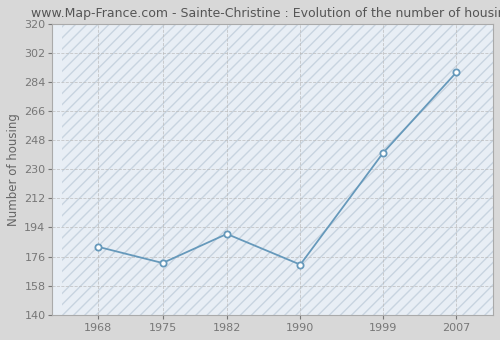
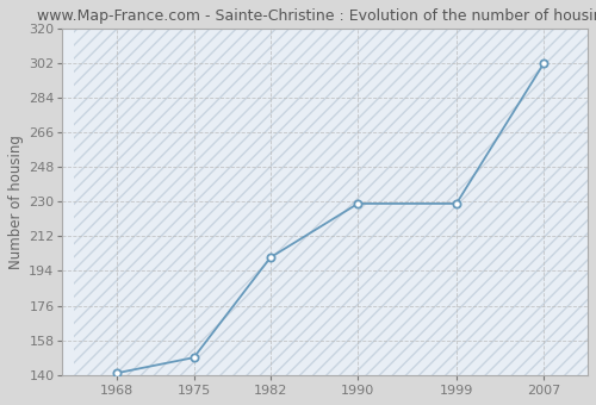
1968: 182 -> 141
1975: 172 -> 149
1982: 190 -> 201
1990: 171 -> 229
1999: 240 -> 229
2007: 290 -> 302
